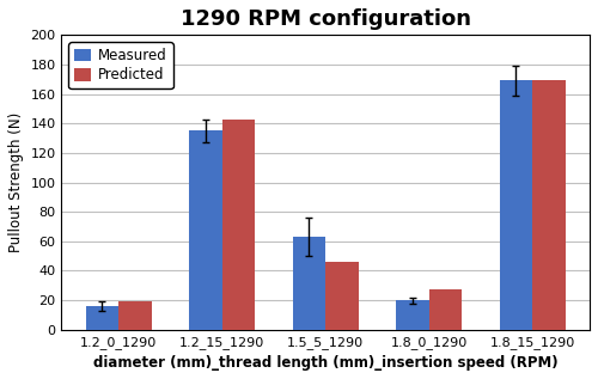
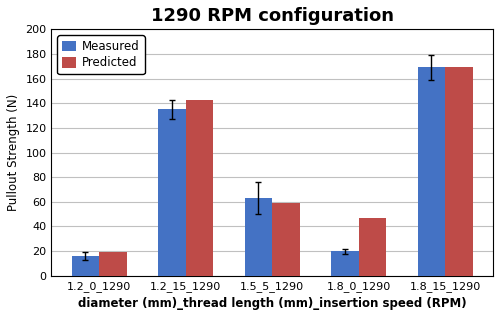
Predicted/1.5_5_1290: 46 -> 59
Predicted/1.8_0_1290: 27 -> 47
